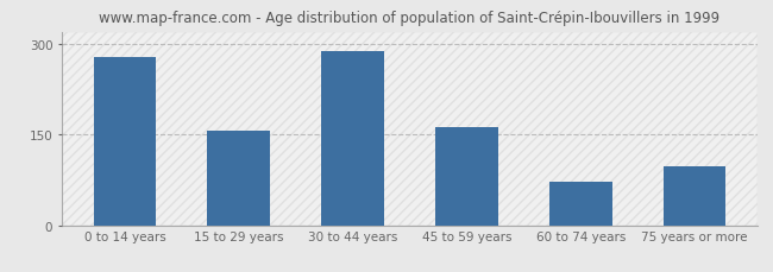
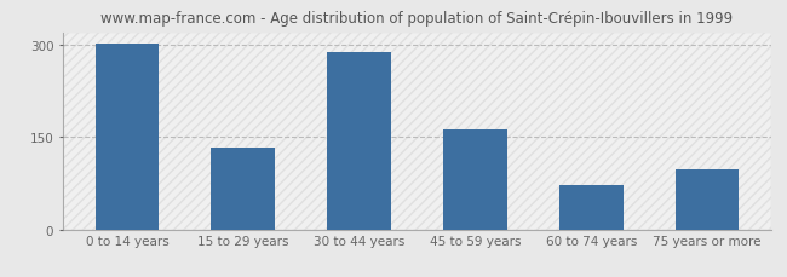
0 to 14 years: 278 -> 302
15 to 29 years: 157 -> 134
